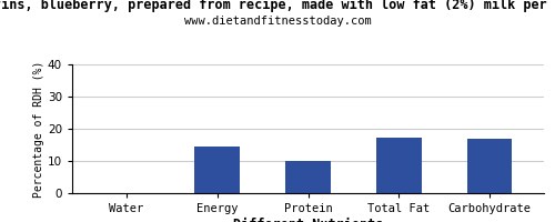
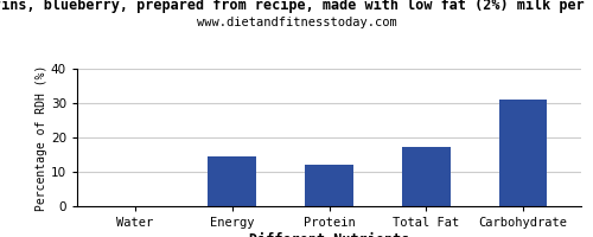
Protein: 10.0 -> 12.2
Carbohydrate: 17.0 -> 31.2
